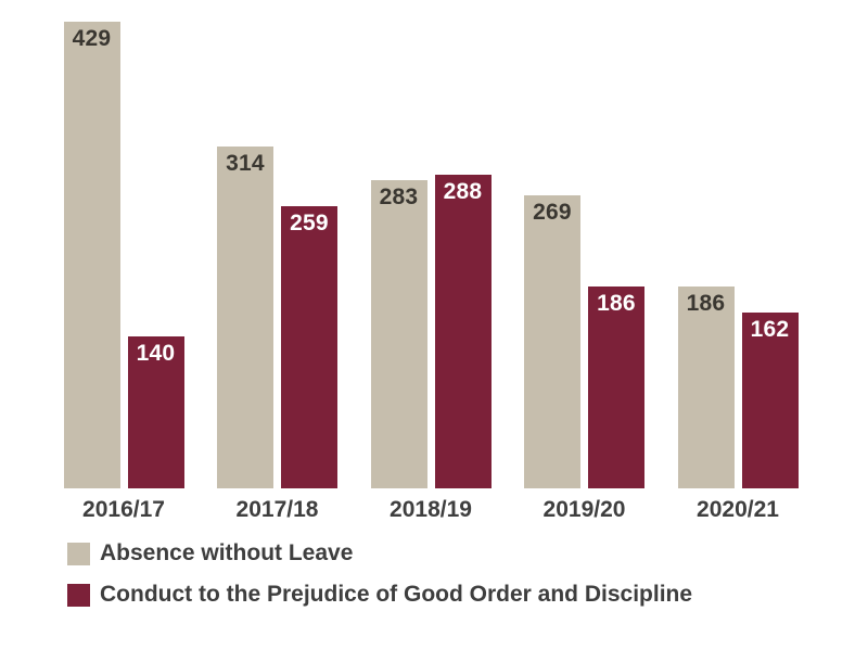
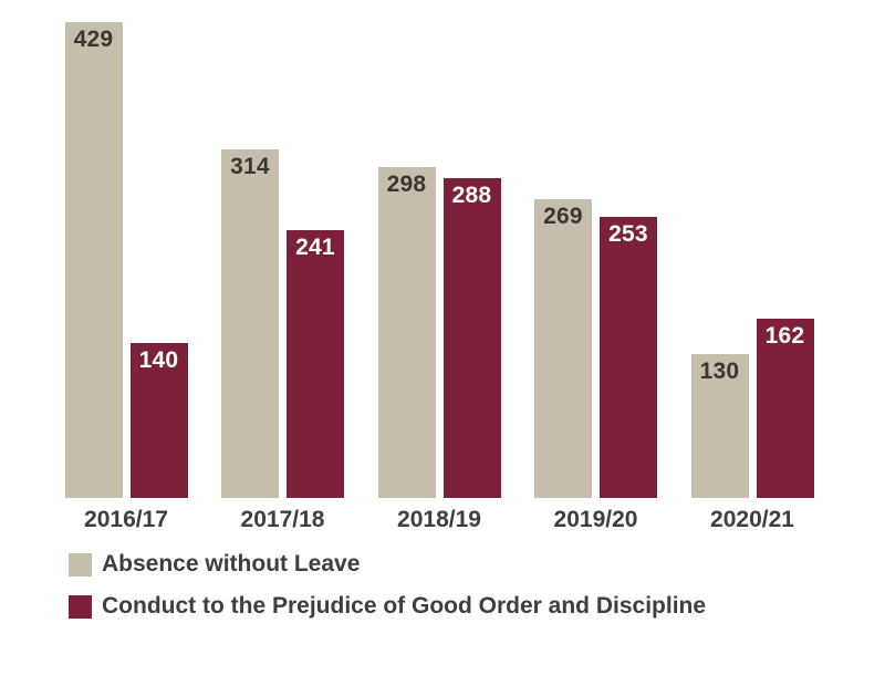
Conduct to the Prejudice of Good Order and Discipline/2017/18: 259 -> 241
Absence without Leave/2018/19: 283 -> 298
Conduct to the Prejudice of Good Order and Discipline/2019/20: 186 -> 253
Absence without Leave/2020/21: 186 -> 130
